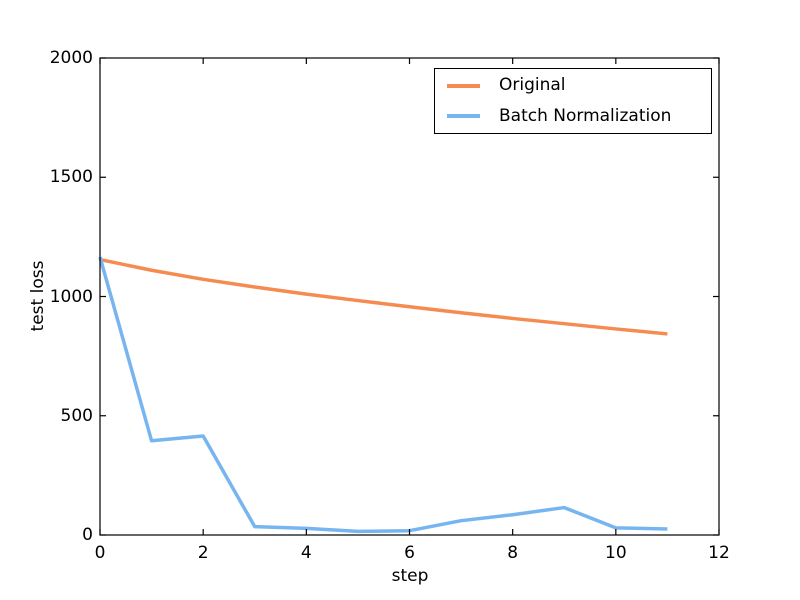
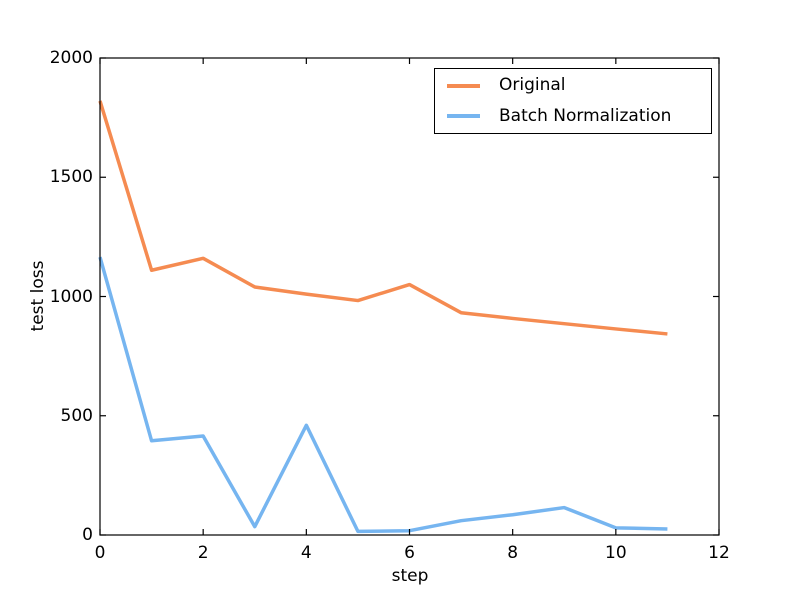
Original/0: 1160 -> 1820
Original/2: 1070 -> 1160
Batch Normalization/4: 30 -> 460
Original/6: 960 -> 1050
